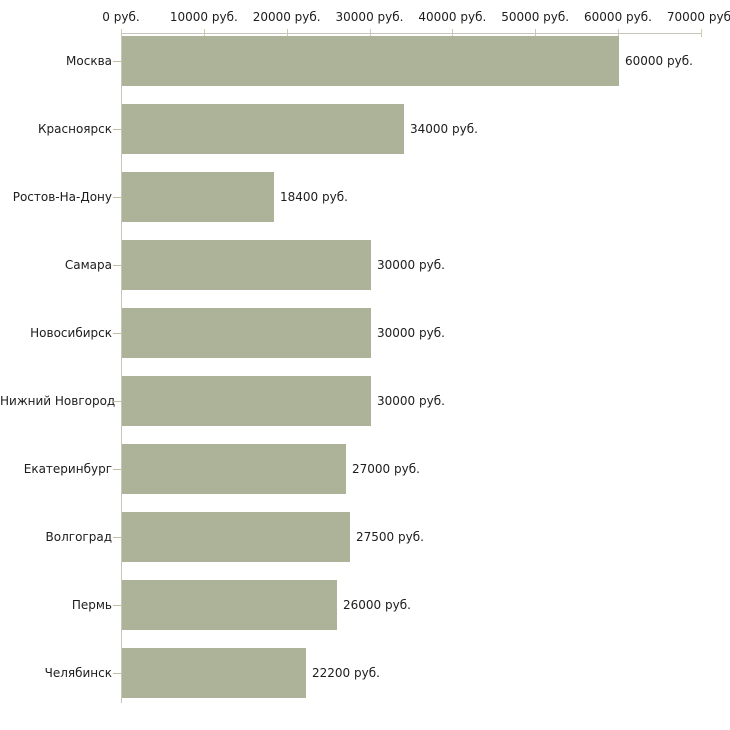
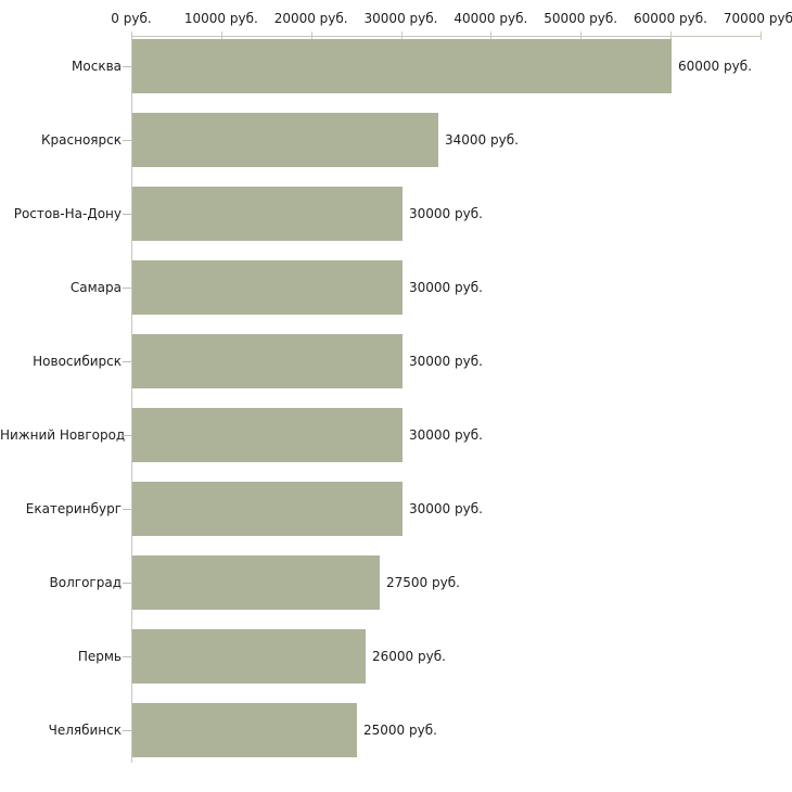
Ростов-На-Дону: 18400 -> 30000
Екатеринбург: 27000 -> 30000
Челябинск: 22200 -> 25000
